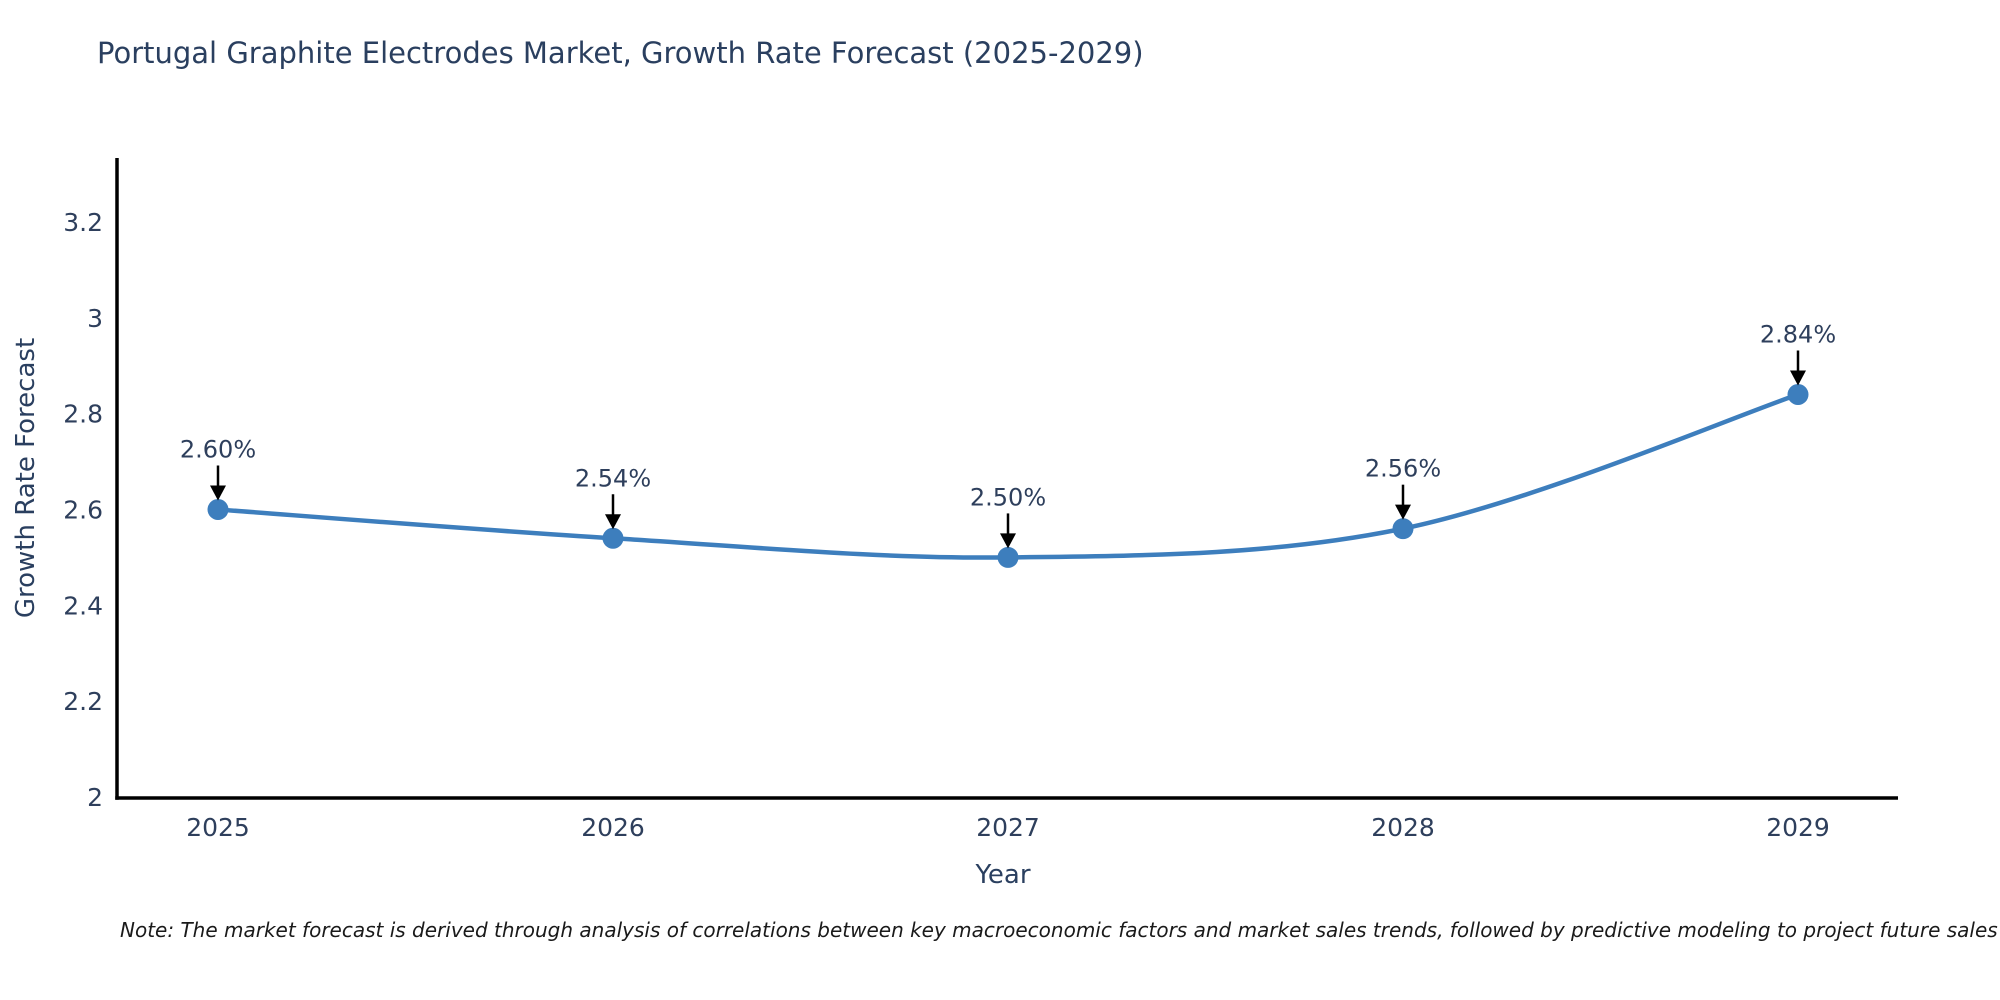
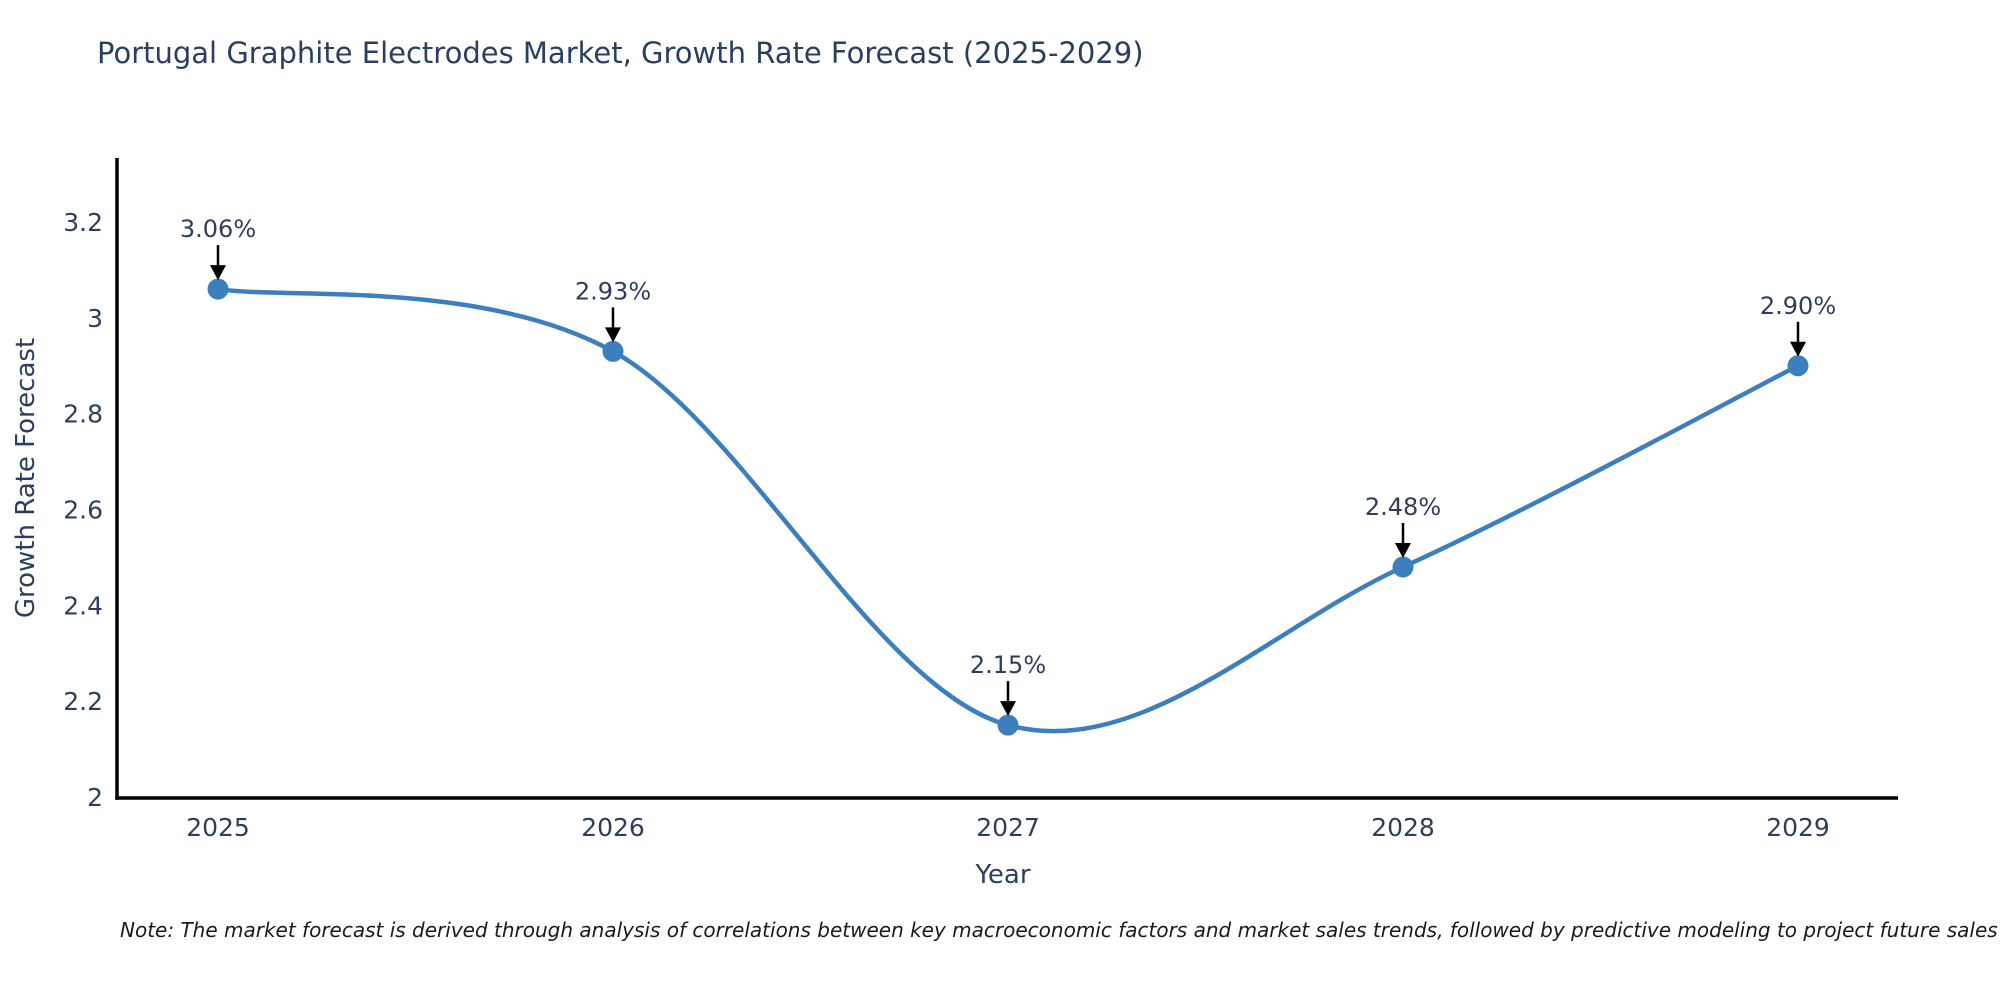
2025: 2.60% -> 3.06%
2026: 2.54% -> 2.93%
2027: 2.50% -> 2.15%
2028: 2.56% -> 2.48%
2029: 2.84% -> 2.90%
